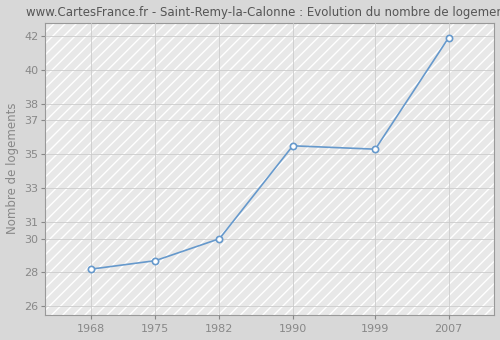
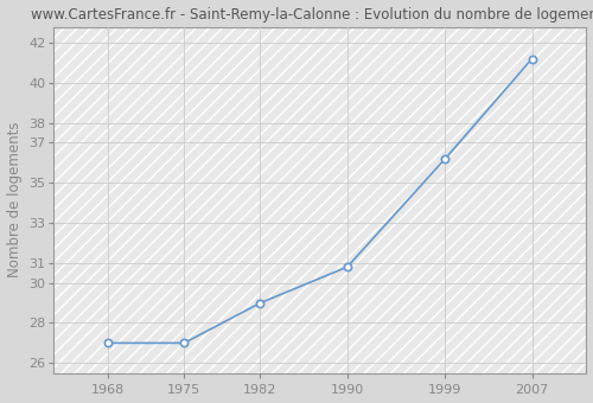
1968: 28.2 -> 27.0
1975: 28.7 -> 27.0
1982: 30.0 -> 29.0
1990: 35.5 -> 30.8
1999: 35.3 -> 36.2
2007: 41.9 -> 41.2
